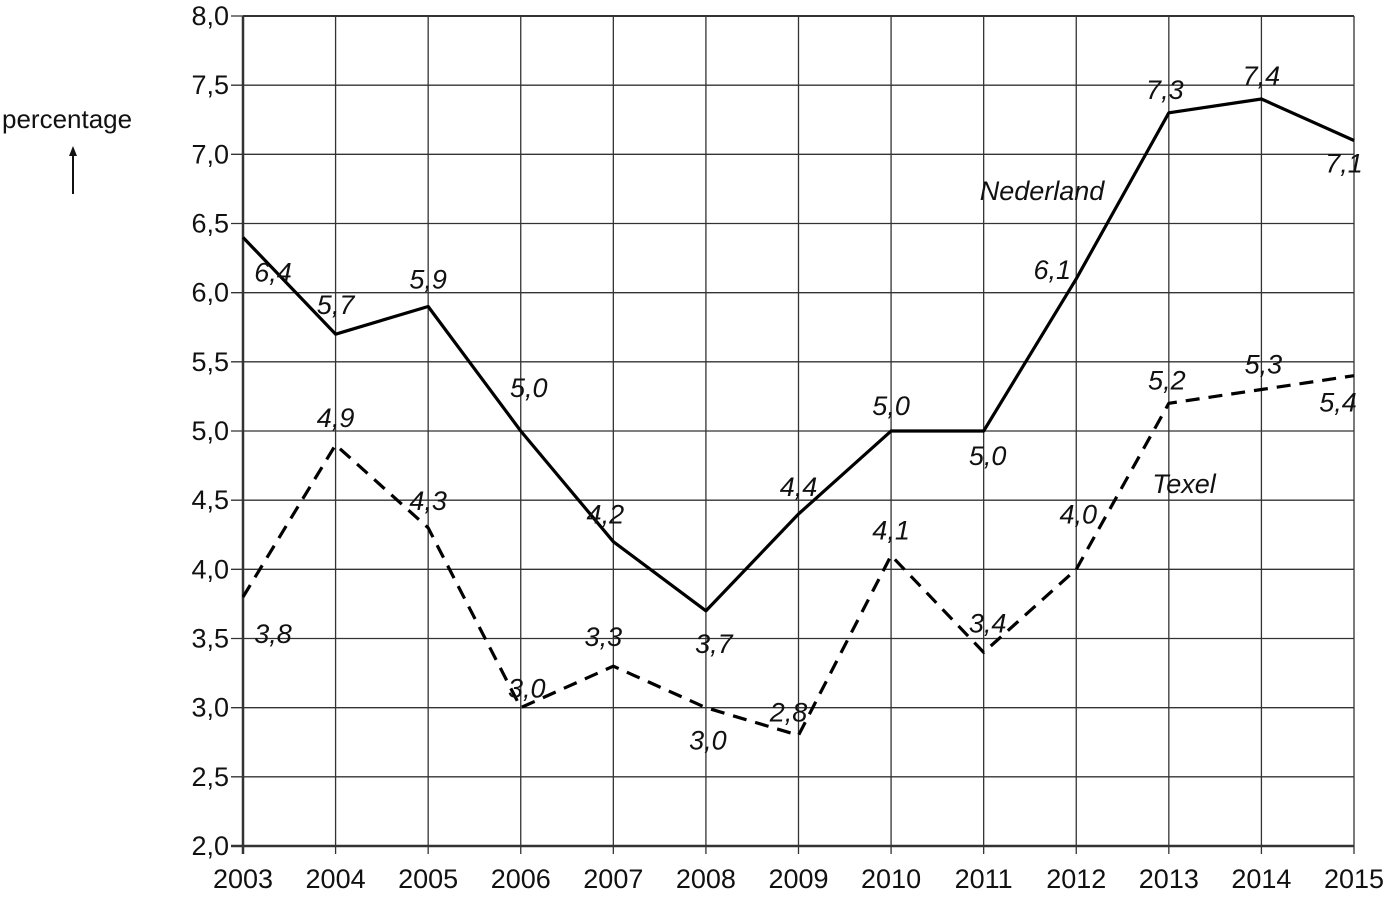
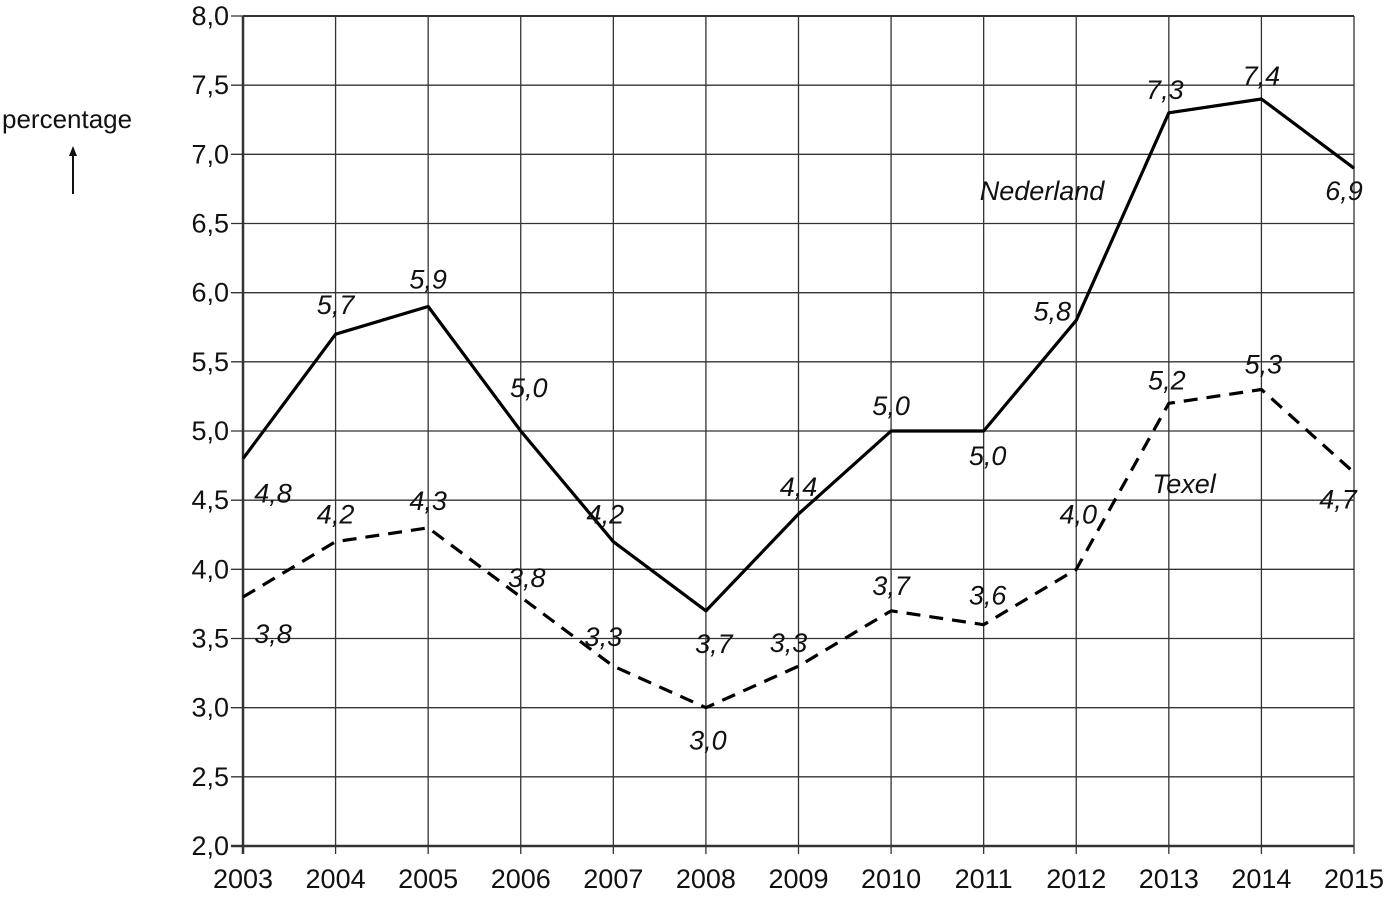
Nederland/2003: 6,4 -> 4,8
Texel/2004: 4,9 -> 4,2
Texel/2006: 3,0 -> 3,8
Texel/2009: 2,8 -> 3,3
Texel/2010: 4,1 -> 3,7
Texel/2011: 3,4 -> 3,6
Nederland/2012: 6,1 -> 5,8
Nederland/2015: 7,1 -> 6,9
Texel/2015: 5,4 -> 4,7
